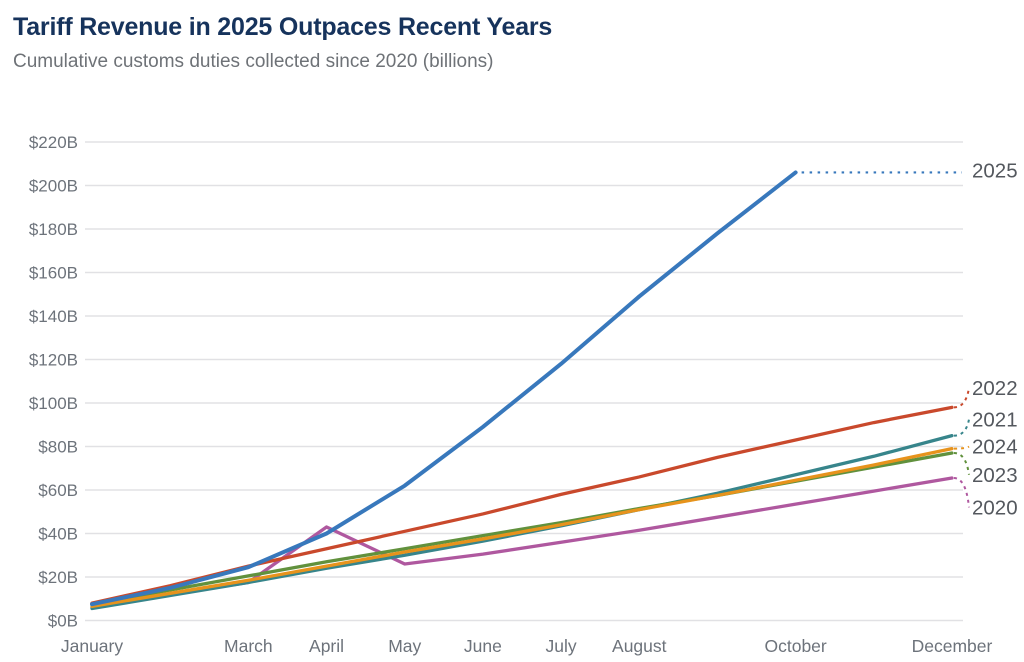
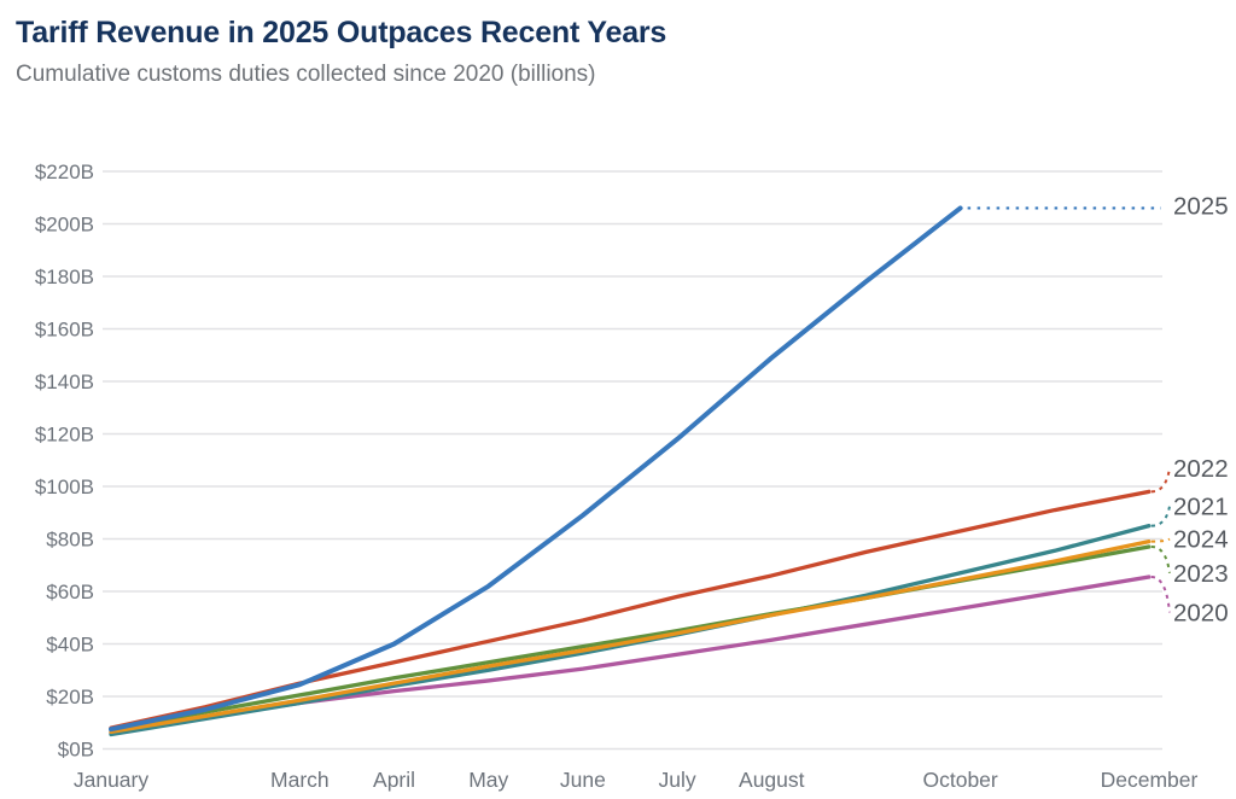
2020/April: $43B -> $22B
